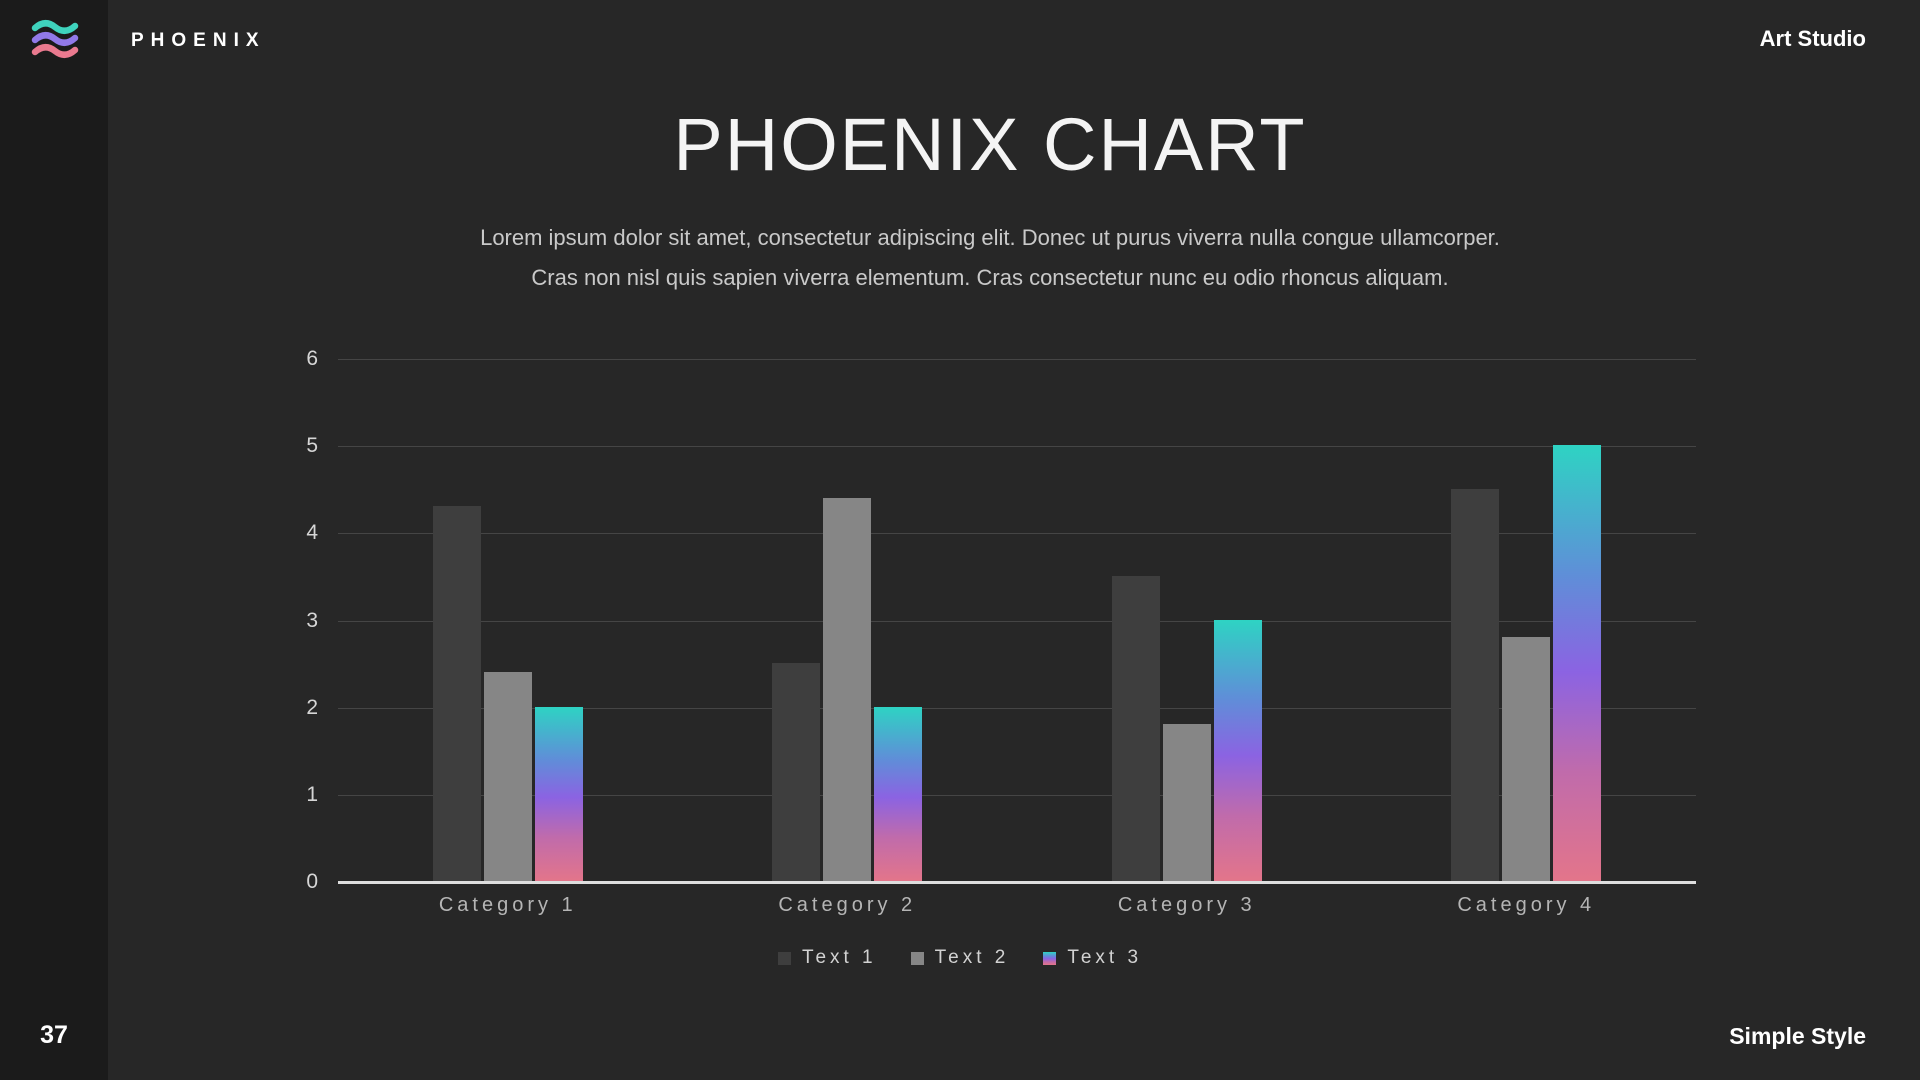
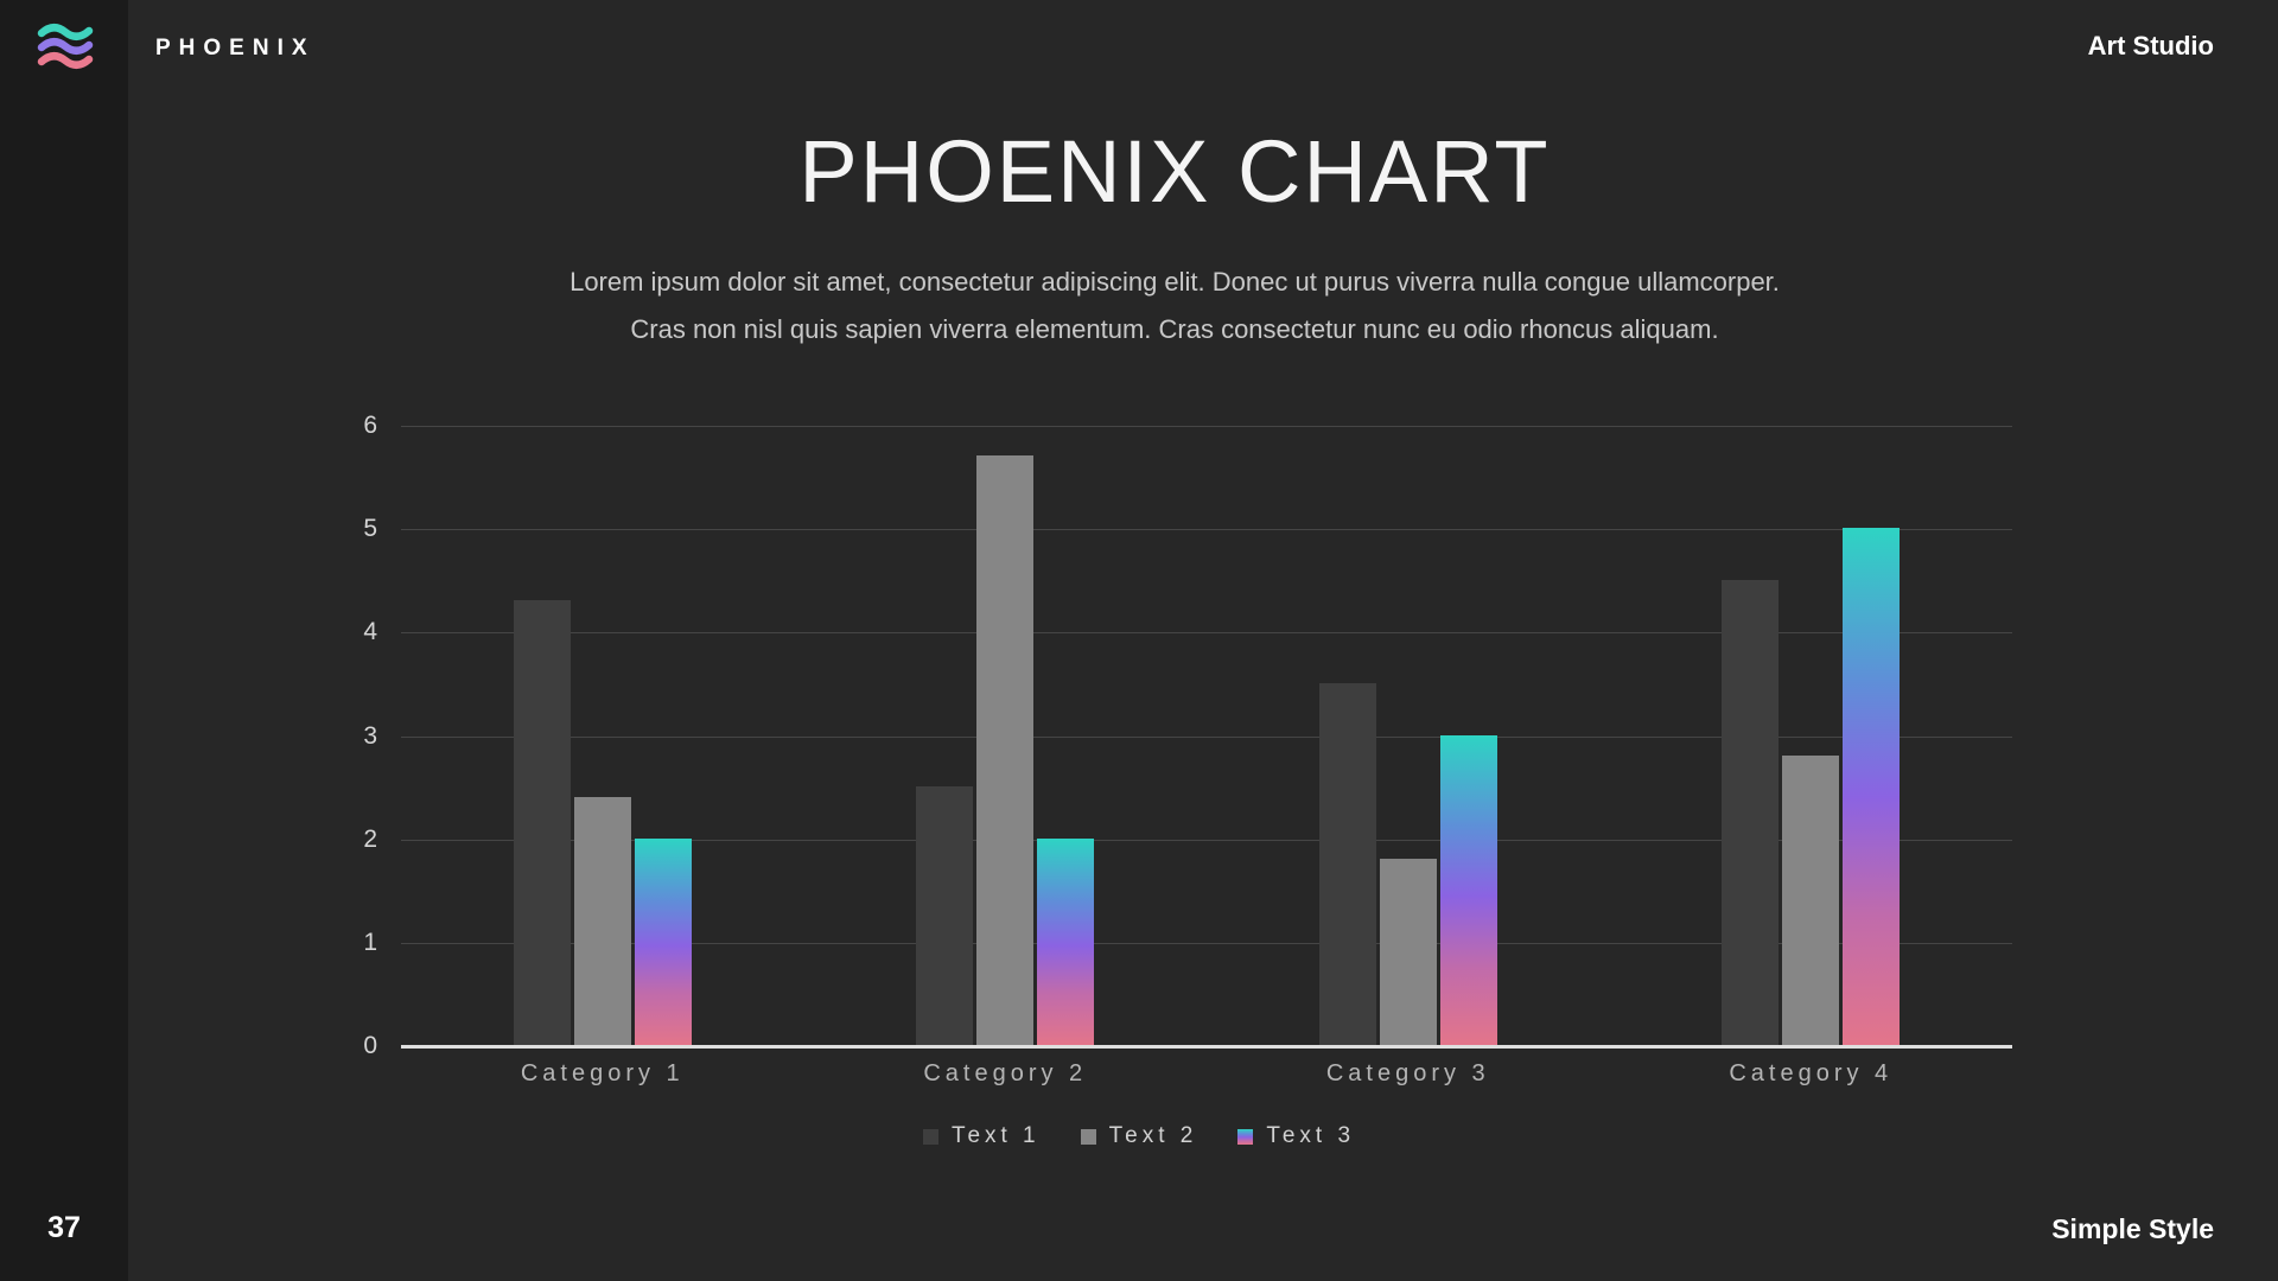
Text 2/Category 2: 4.4 -> 5.7
